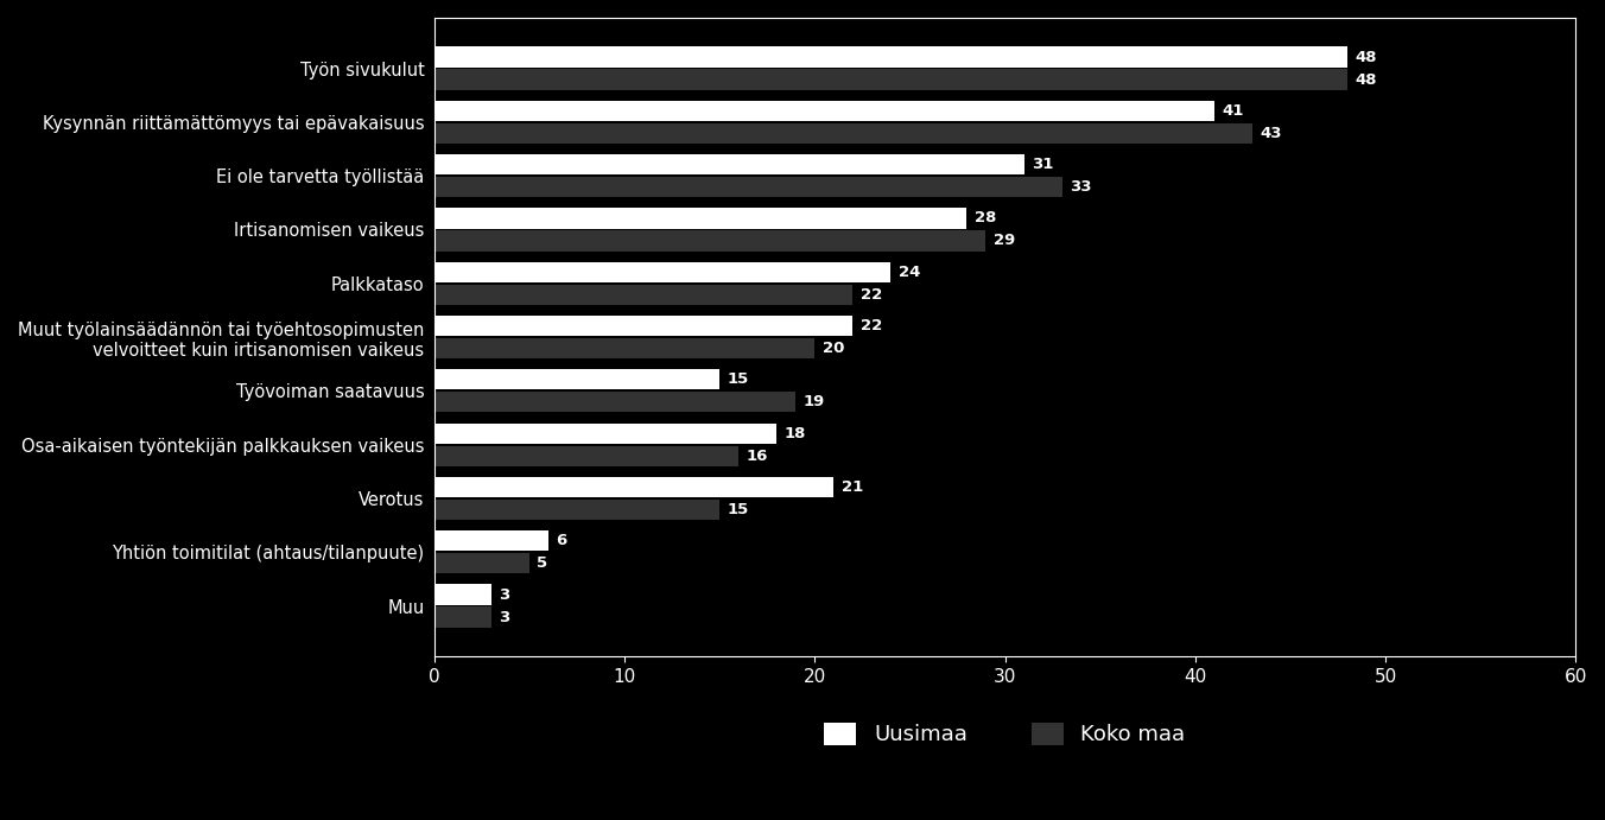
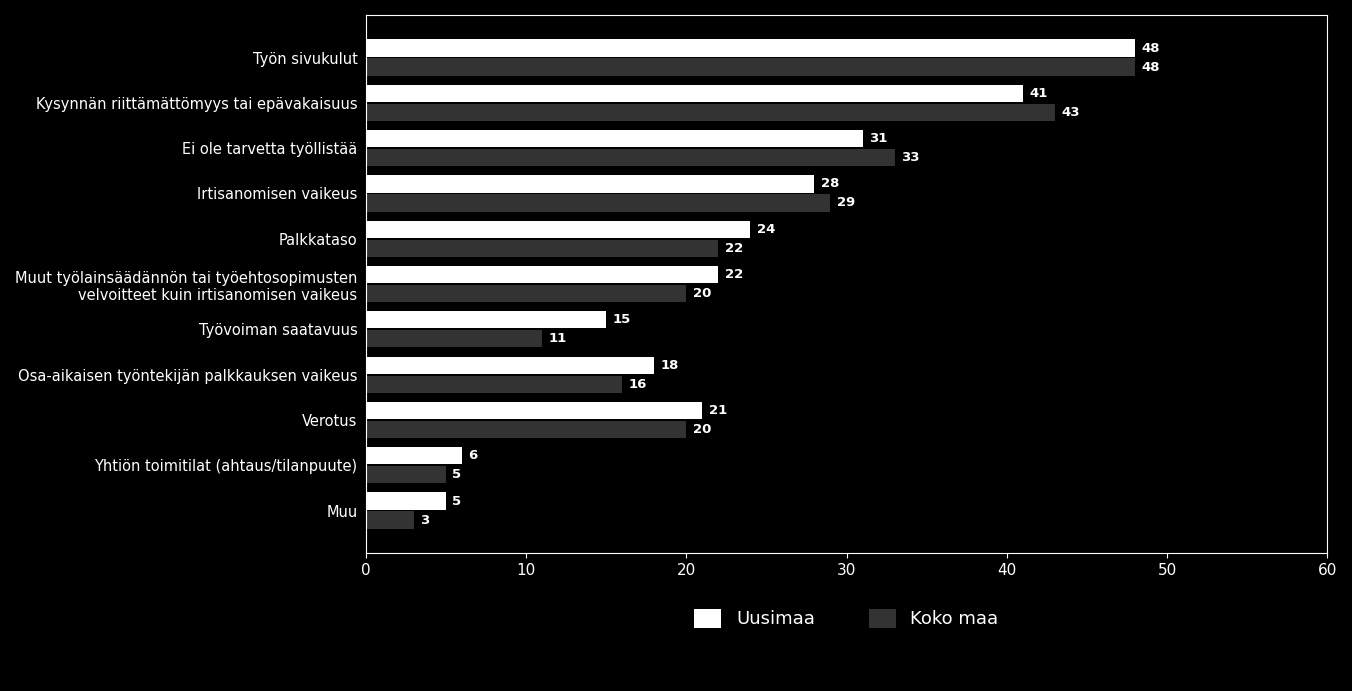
Koko maa/Työvoiman saatavuus: 19 -> 11
Koko maa/Verotus: 15 -> 20
Uusimaa/Muu: 3 -> 5
